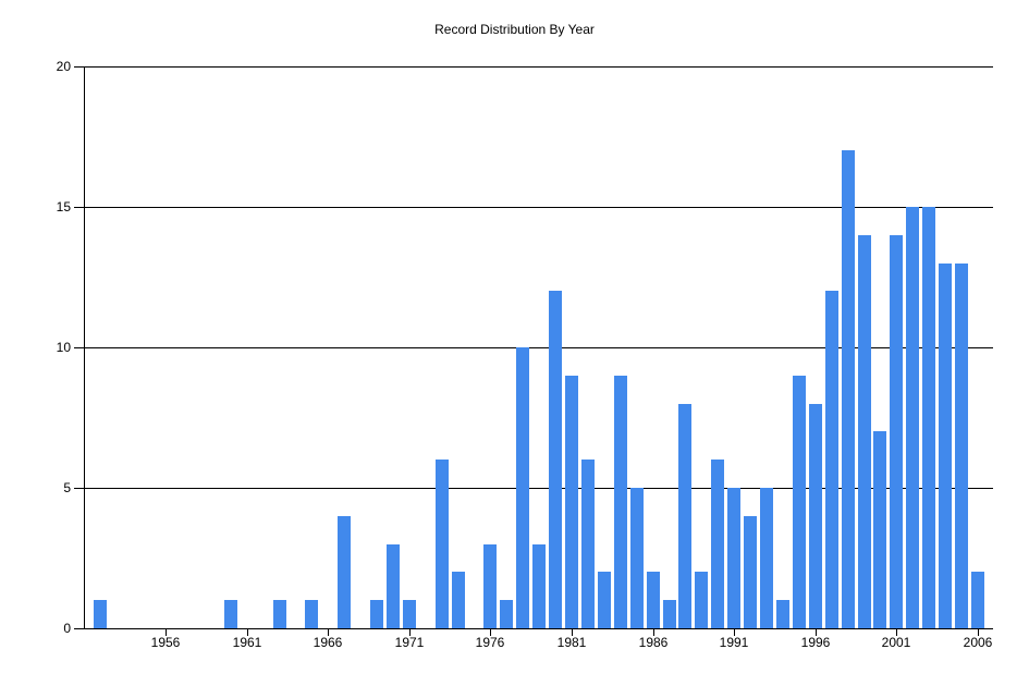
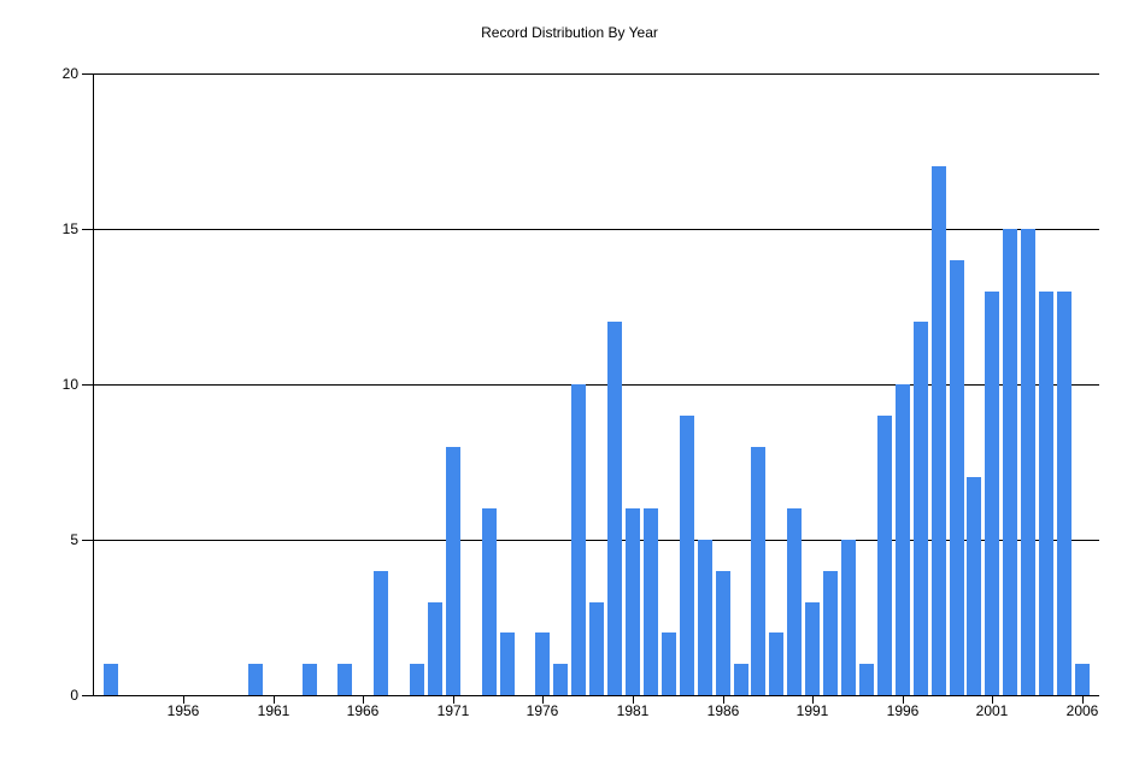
1971: 1 -> 8
1976: 3 -> 2
1981: 9 -> 6
1986: 2 -> 4
1991: 5 -> 3
1996: 8 -> 10
2001: 14 -> 13
2006: 2 -> 1
